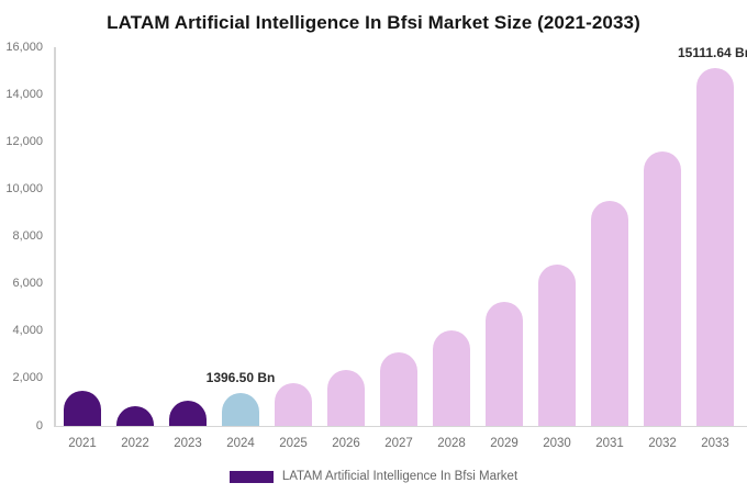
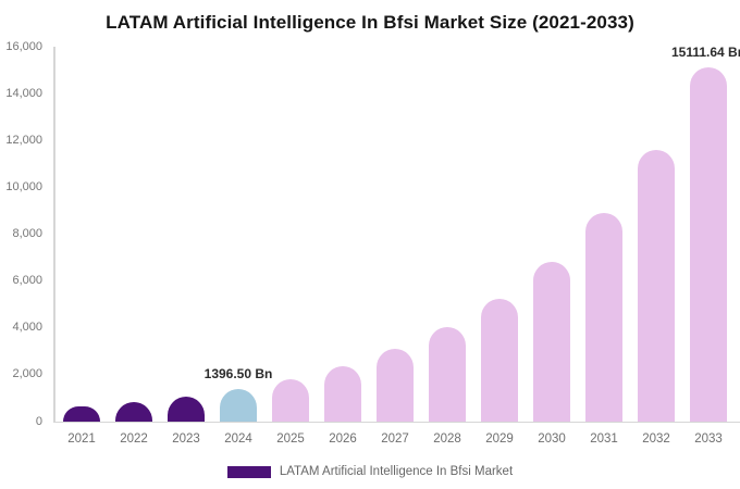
2021: 1500 -> 600
2031: 9500 -> 8900
